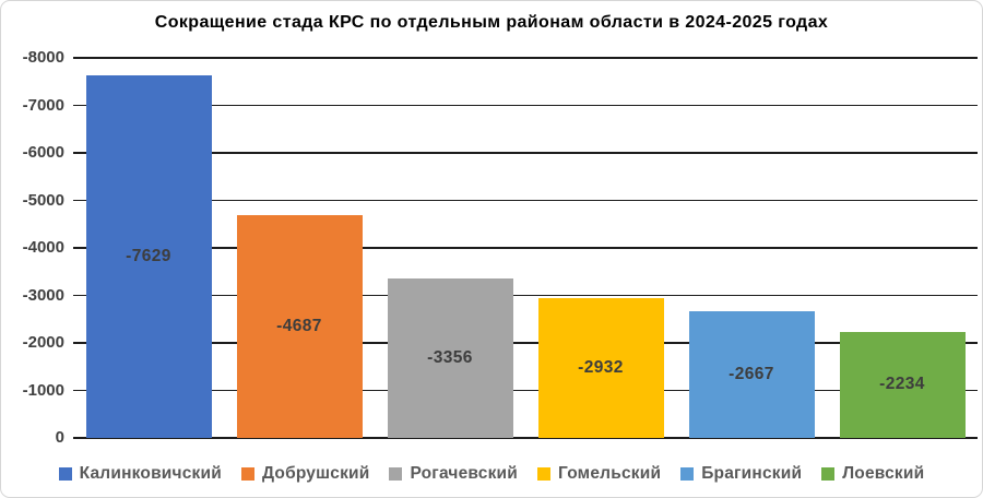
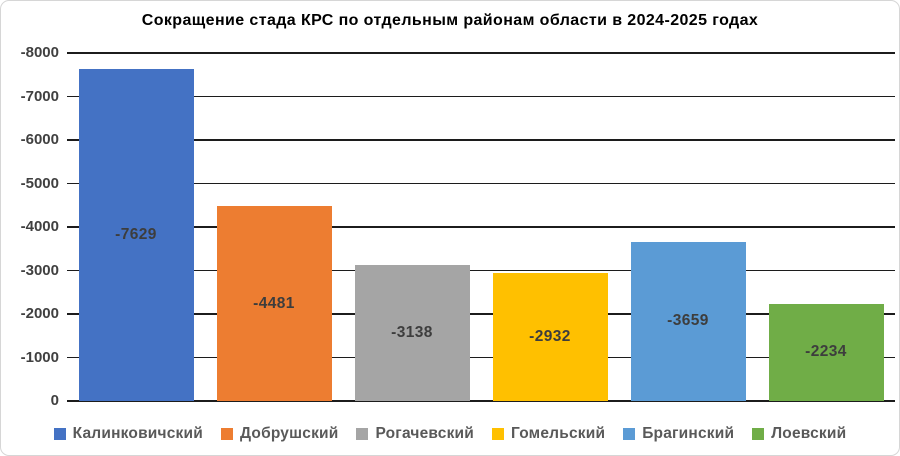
Добрушский: -4687 -> -4481
Рогачевский: -3356 -> -3138
Брагинский: -2667 -> -3659
